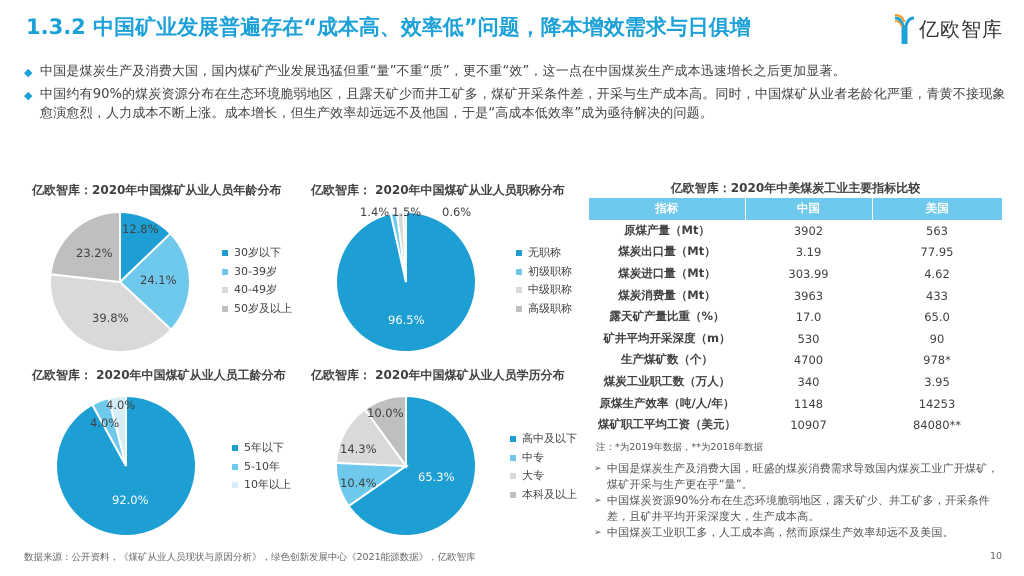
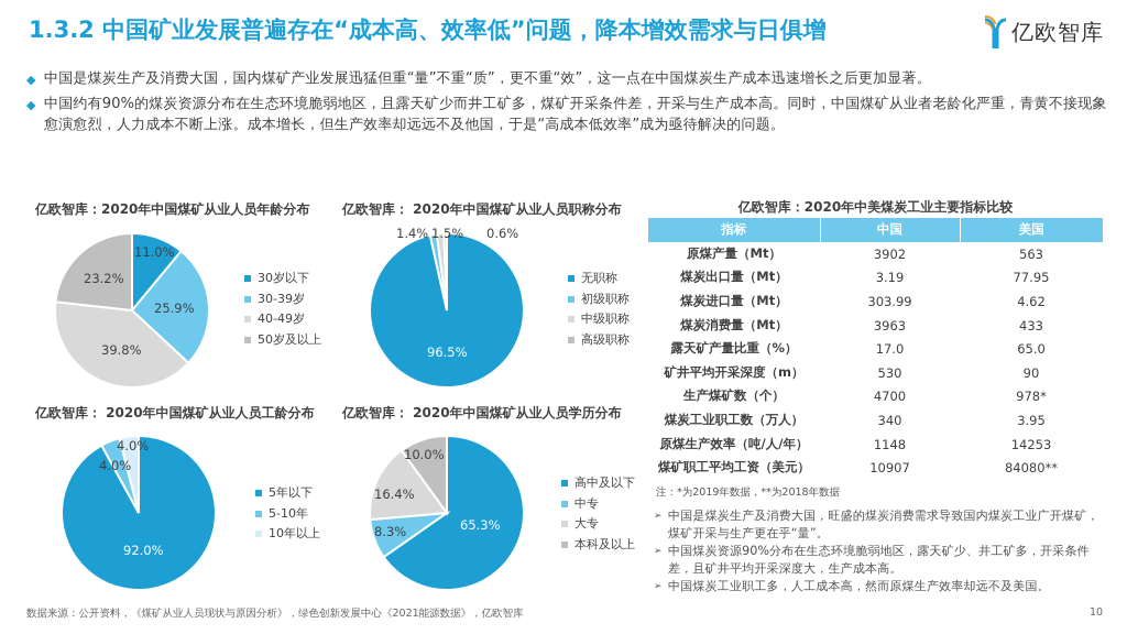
亿欧智库：2020年中国煤矿从业人员年龄分布/30岁以下: 12.8% -> 11.0%
亿欧智库：2020年中国煤矿从业人员年龄分布/30-39岁: 24.1% -> 25.9%
亿欧智库： 2020年中国煤矿从业人员学历分布/中专: 10.4% -> 8.3%
亿欧智库： 2020年中国煤矿从业人员学历分布/大专: 14.3% -> 16.4%
